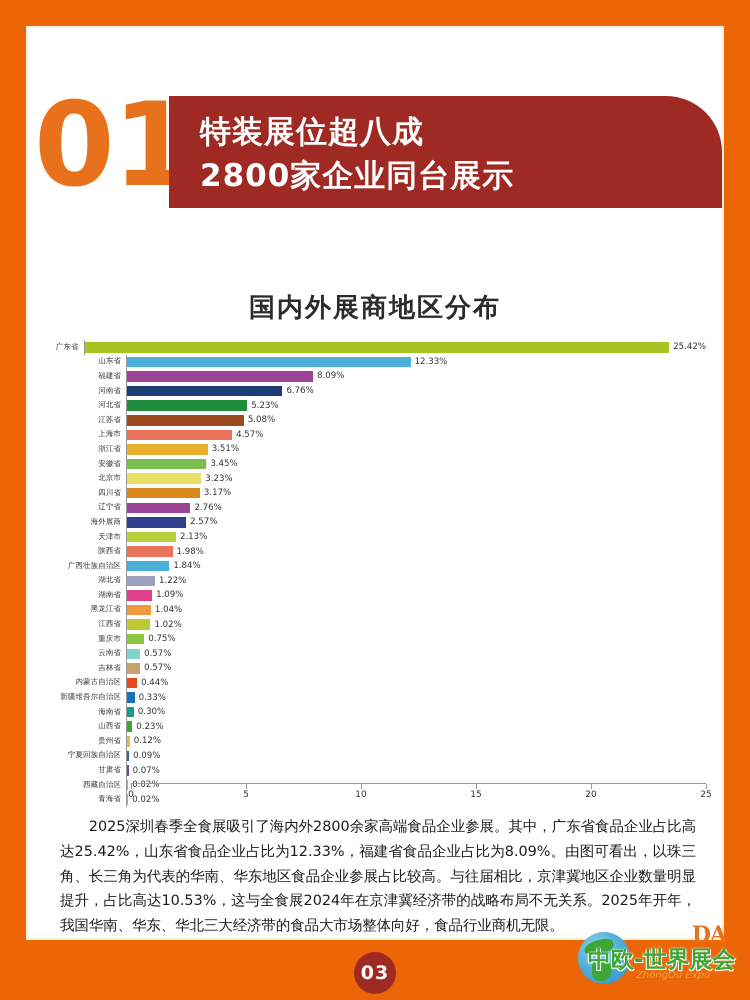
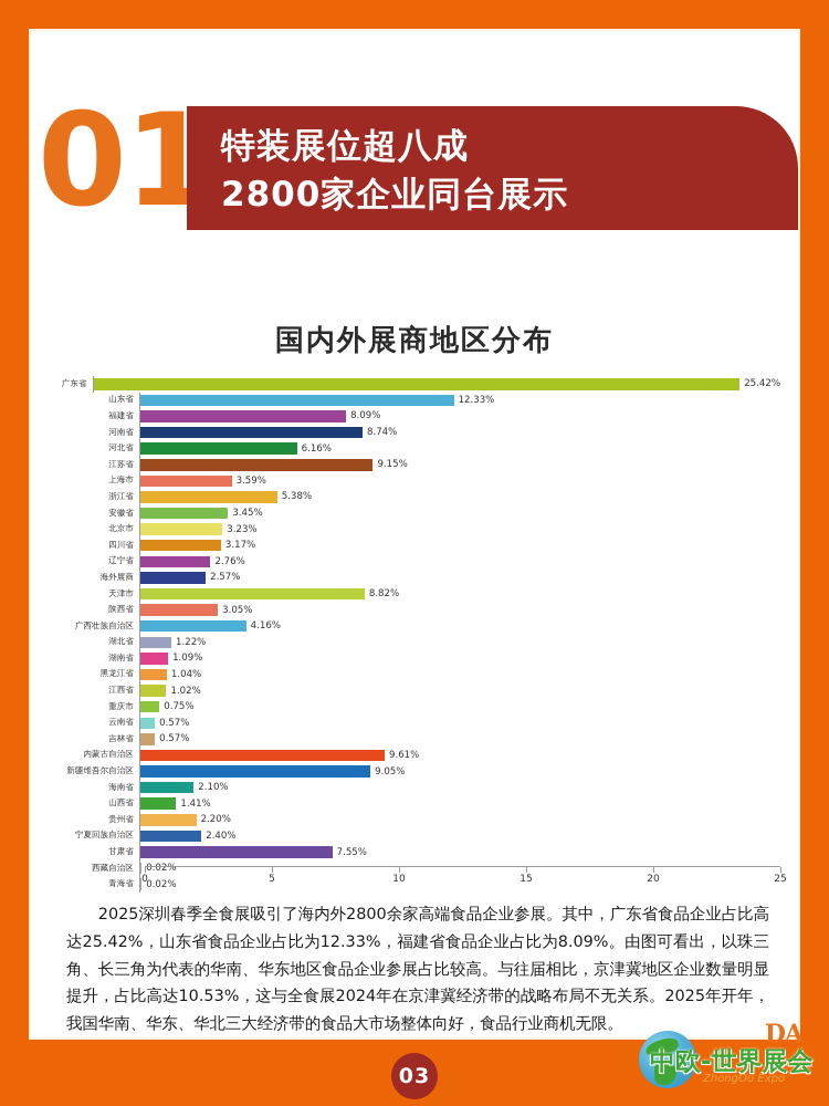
河南省: 6.76% -> 8.74%
河北省: 5.23% -> 6.16%
江苏省: 5.08% -> 9.15%
上海市: 4.57% -> 3.59%
浙江省: 3.51% -> 5.38%
天津市: 2.13% -> 8.82%
陕西省: 1.98% -> 3.05%
广西壮族自治区: 1.84% -> 4.16%
内蒙古自治区: 0.44% -> 9.61%
新疆维吾尔自治区: 0.33% -> 9.05%
海南省: 0.30% -> 2.10%
山西省: 0.23% -> 1.41%
贵州省: 0.12% -> 2.20%
宁夏回族自治区: 0.09% -> 2.40%
甘肃省: 0.07% -> 7.55%
